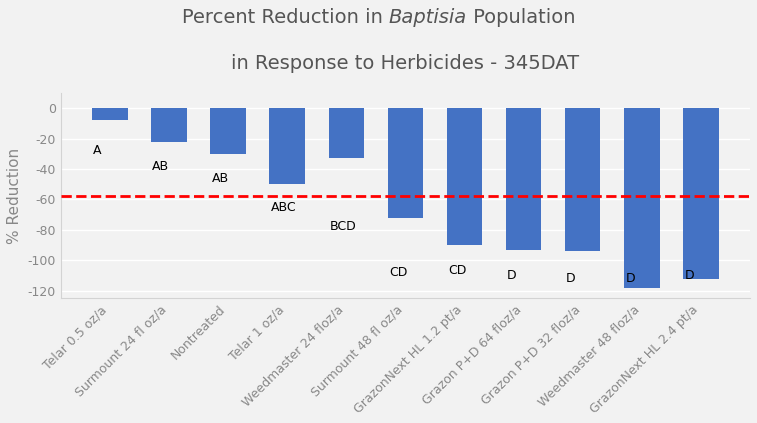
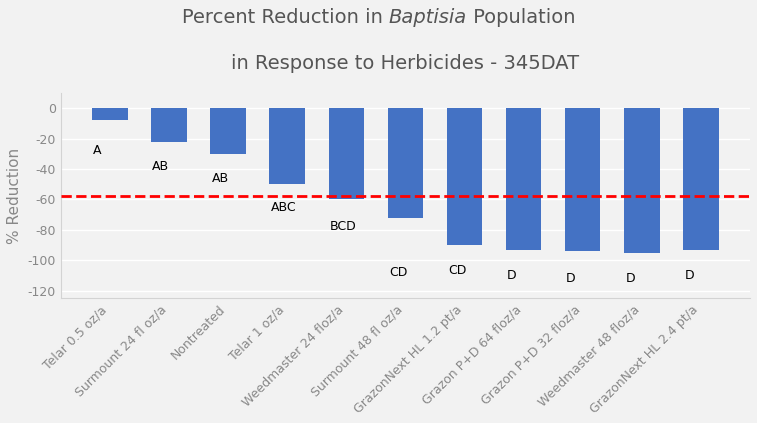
Weedmaster 24 floz/a: -33 -> -60
Weedmaster 48 floz/a: -118 -> -95
GrazonNext HL 2.4 pt/a: -112 -> -93
